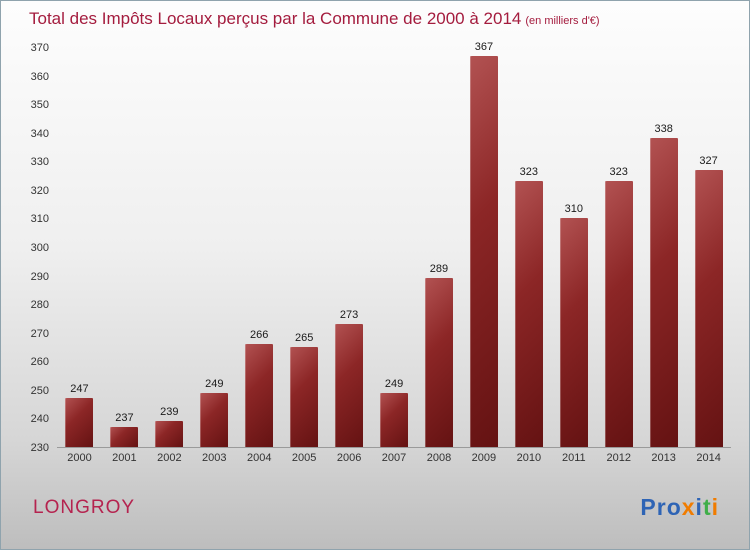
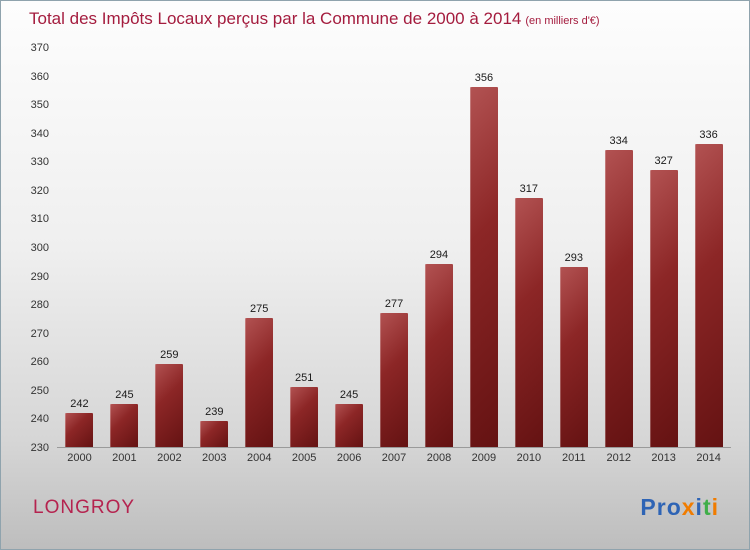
2000: 247 -> 242
2001: 237 -> 245
2002: 239 -> 259
2003: 249 -> 239
2004: 266 -> 275
2005: 265 -> 251
2006: 273 -> 245
2007: 249 -> 277
2008: 289 -> 294
2009: 367 -> 356
2010: 323 -> 317
2011: 310 -> 293
2012: 323 -> 334
2013: 338 -> 327
2014: 327 -> 336
